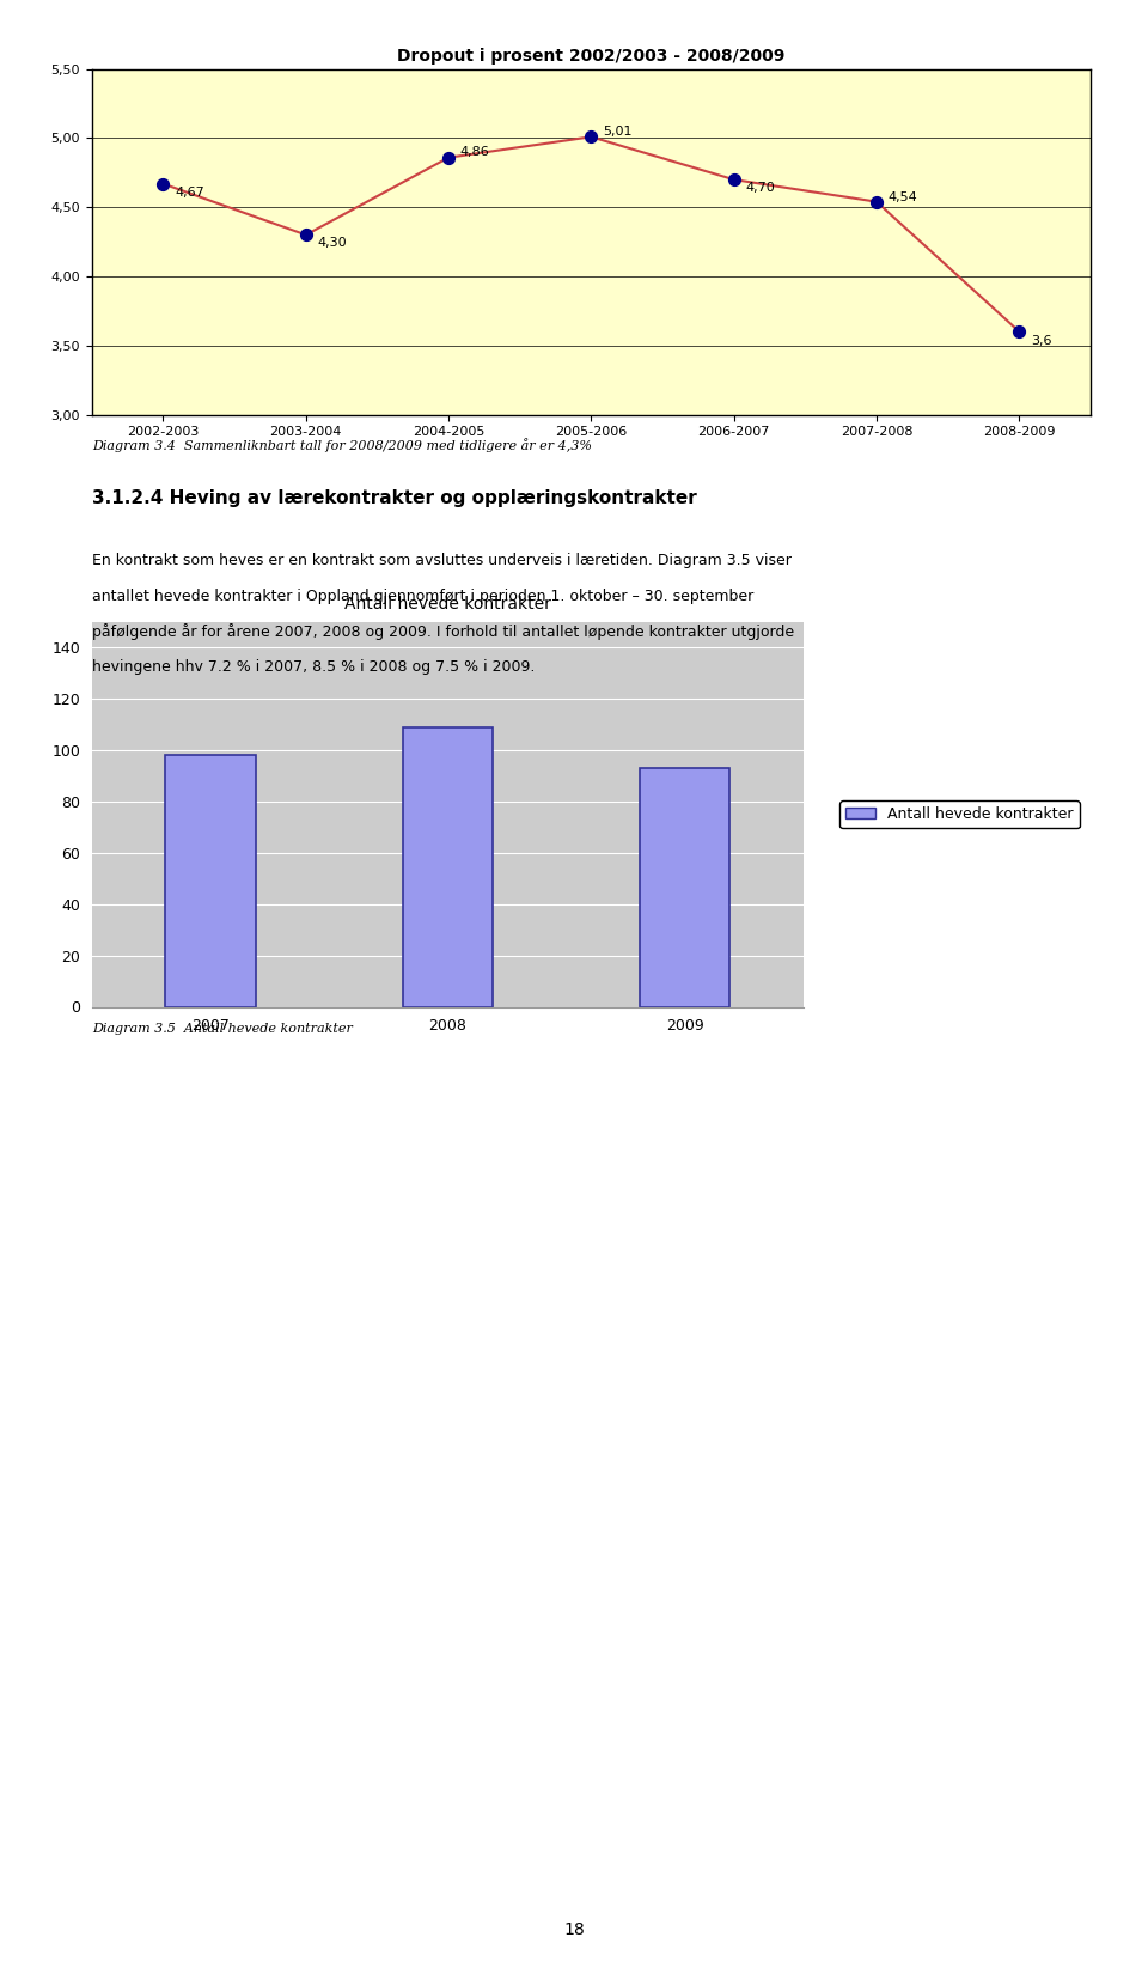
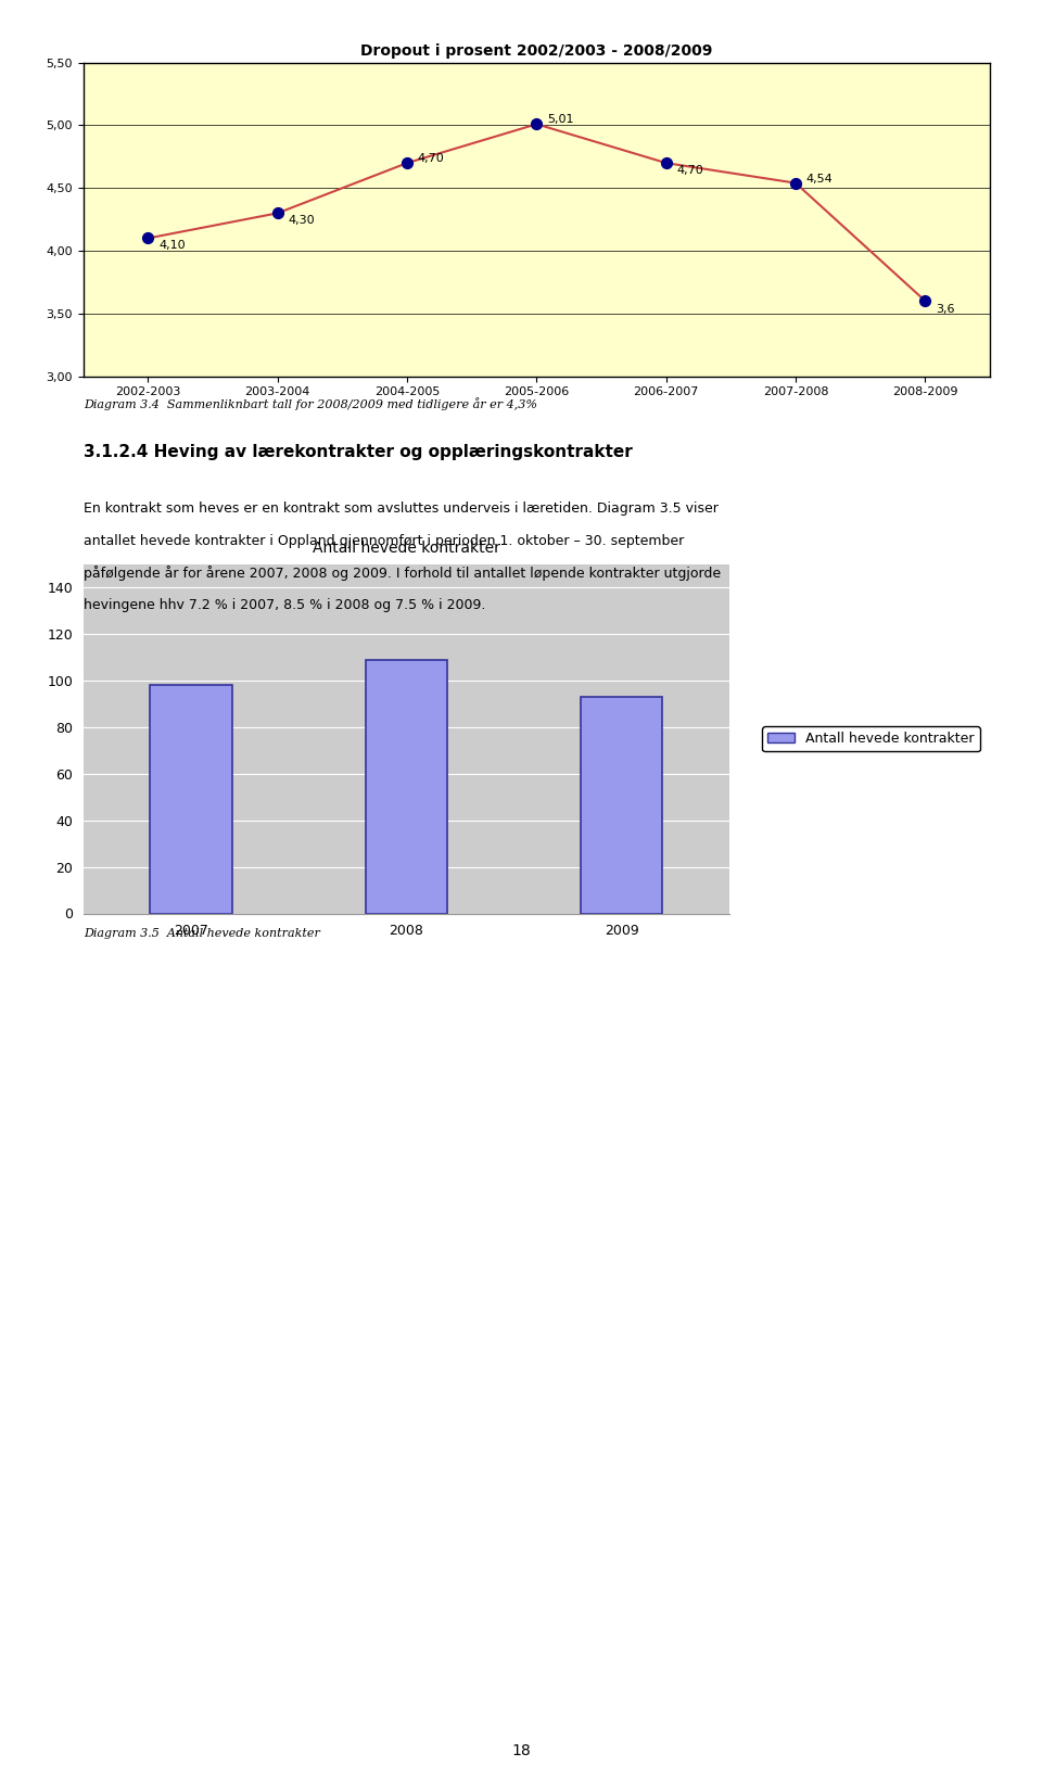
Dropout i prosent 2002/2003 - 2008/2009/2002-2003: 4,67 -> 4,10
Dropout i prosent 2002/2003 - 2008/2009/2004-2005: 4,86 -> 4,70
